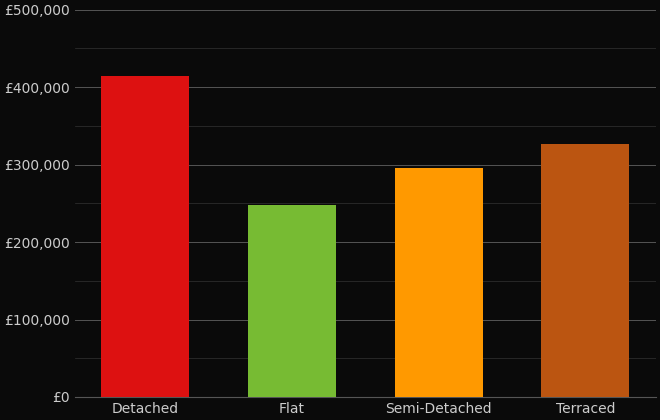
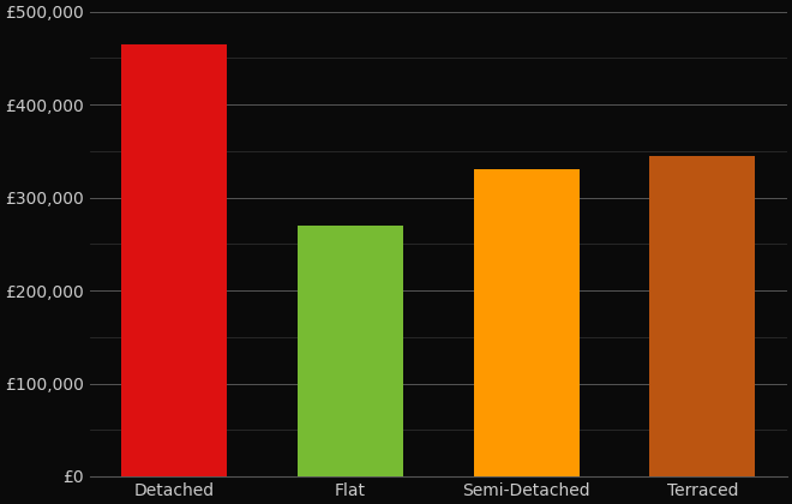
Detached: £414,000 -> £465,000
Flat: £248,000 -> £270,000
Semi-Detached: £296,000 -> £330,000
Terraced: £326,000 -> £345,000
